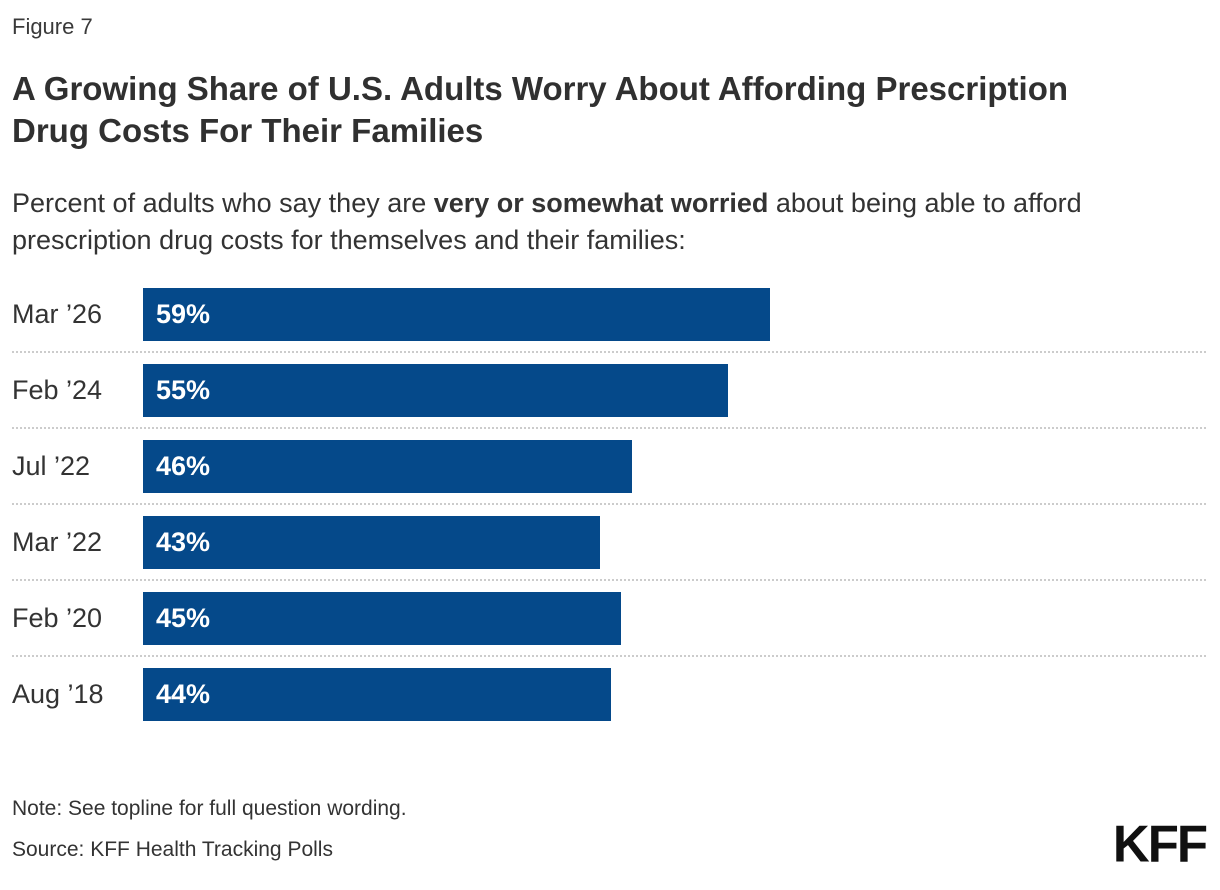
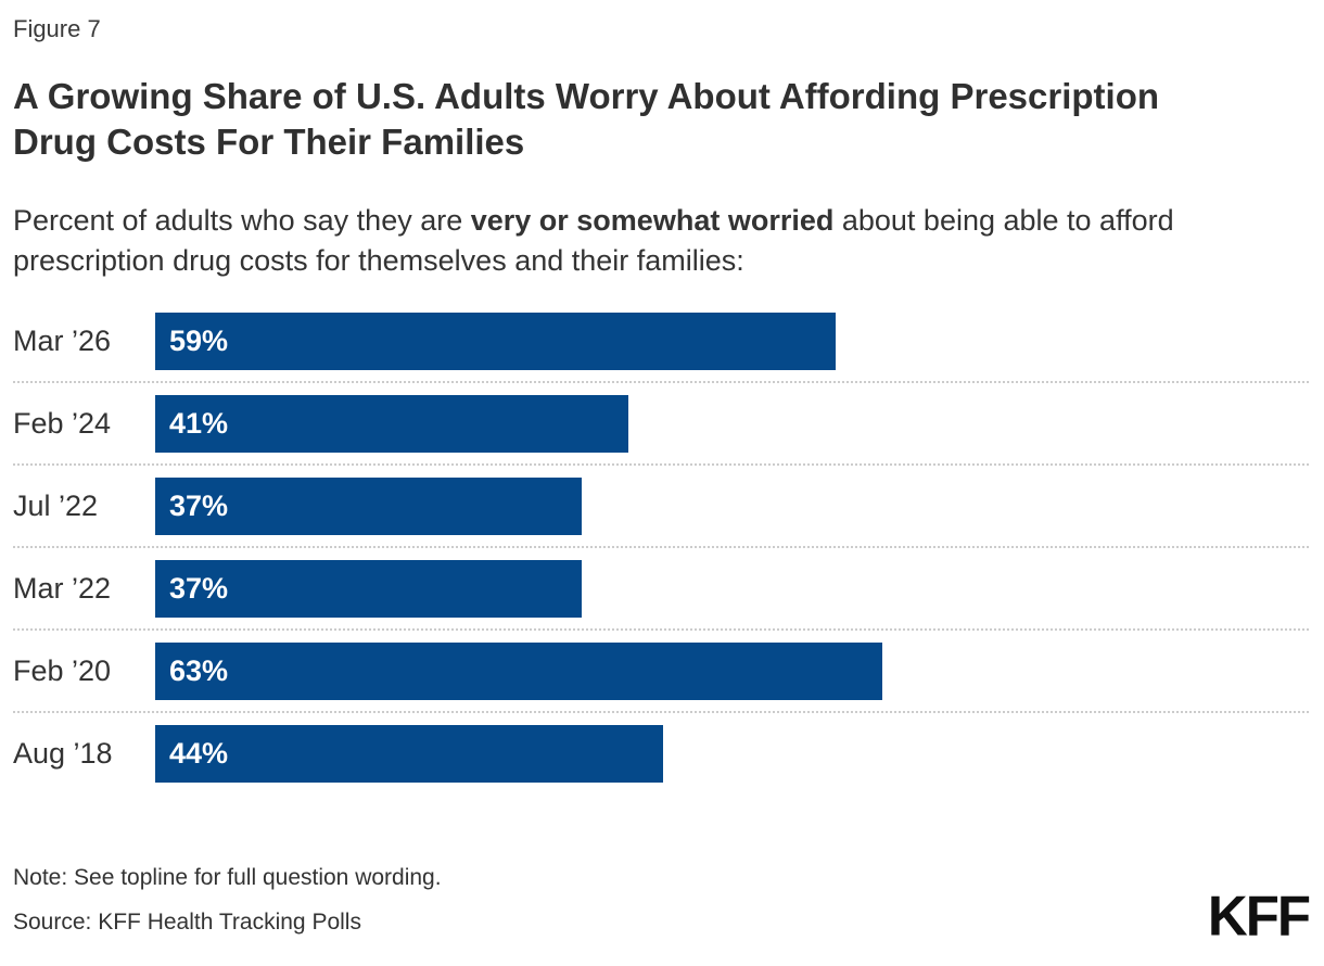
Feb ’24: 55% -> 41%
Jul ’22: 46% -> 37%
Mar ’22: 43% -> 37%
Feb ’20: 45% -> 63%
